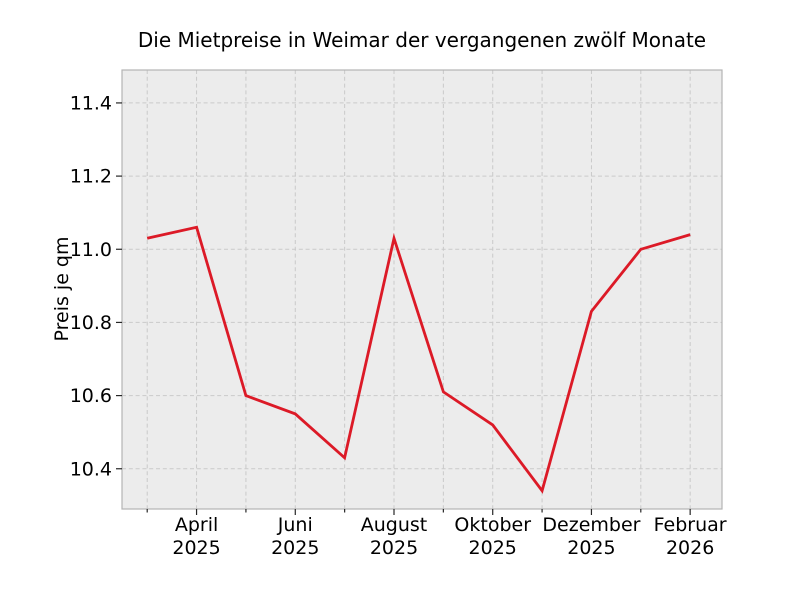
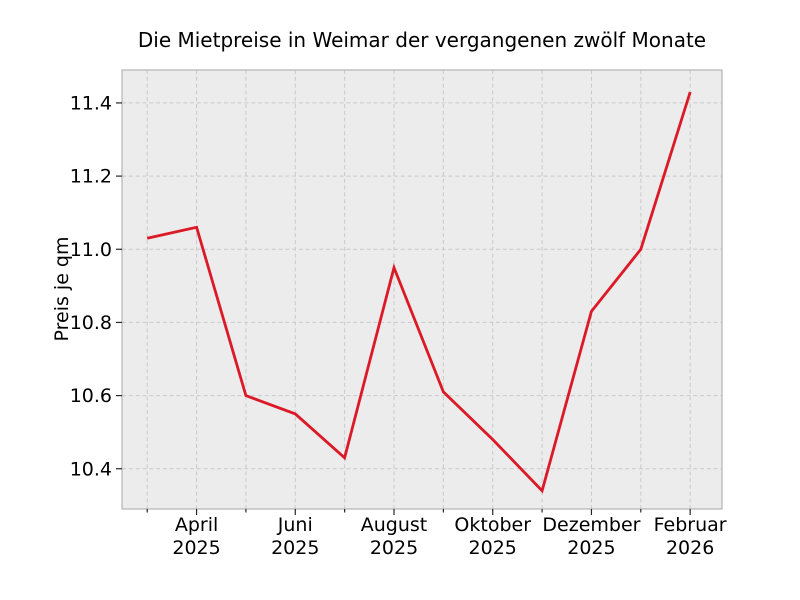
August 2025: 11.03 -> 10.95
Oktober 2025: 10.52 -> 10.48
Februar 2026: 11.04 -> 11.43
